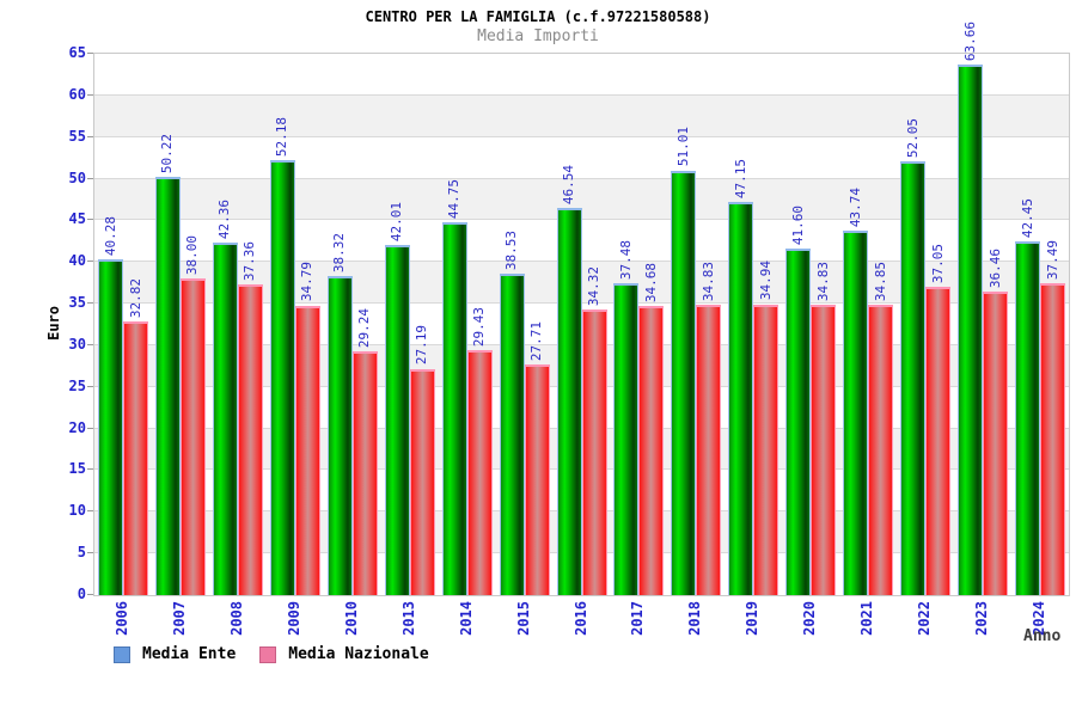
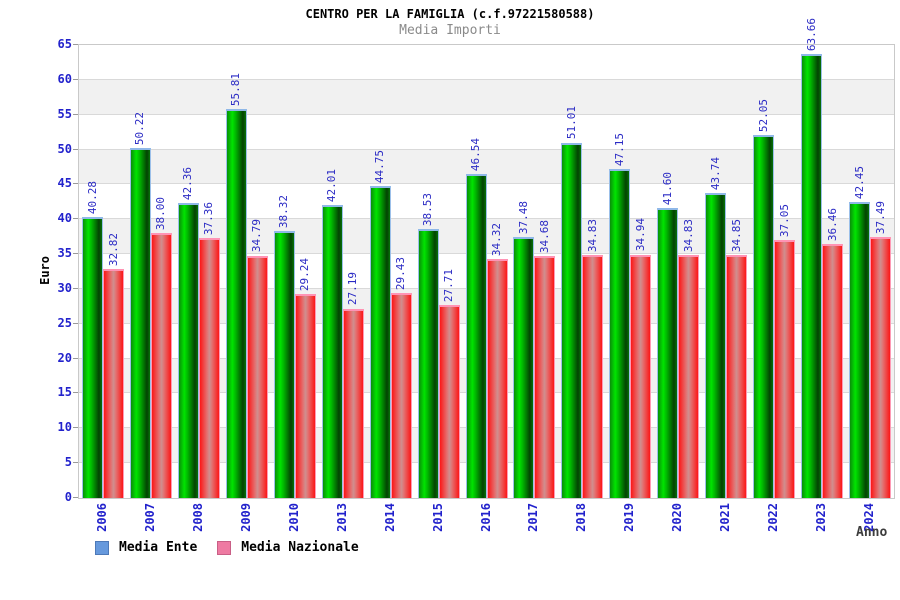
Media Ente/2009: 52.18 -> 55.81
